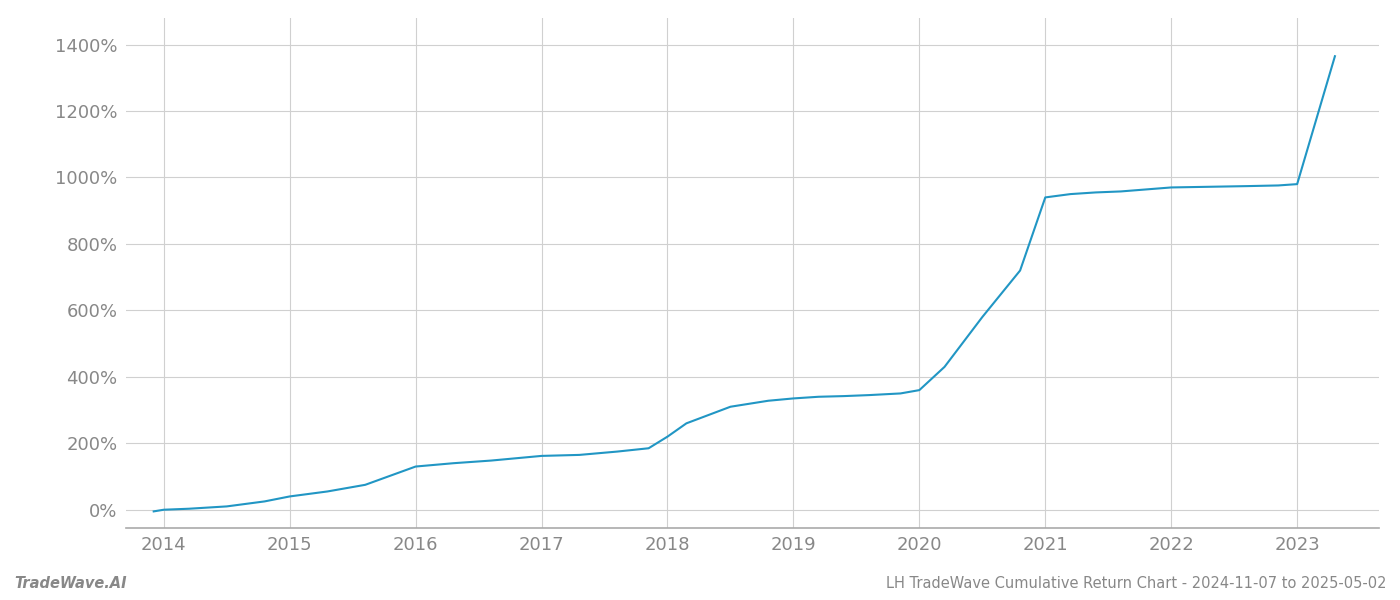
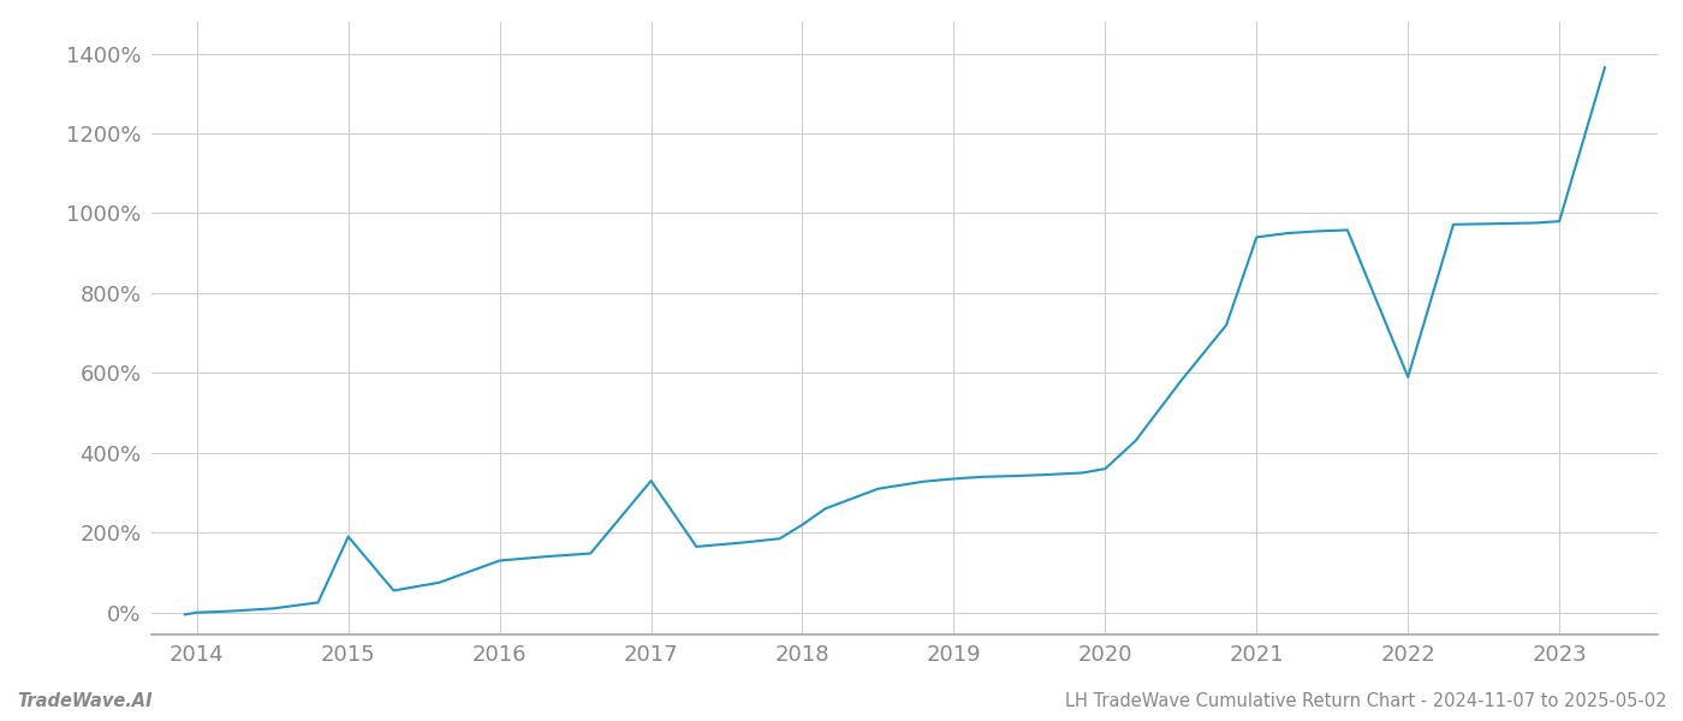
2015: 40% -> 190%
2017: 162% -> 330%
2022: 970% -> 590%
